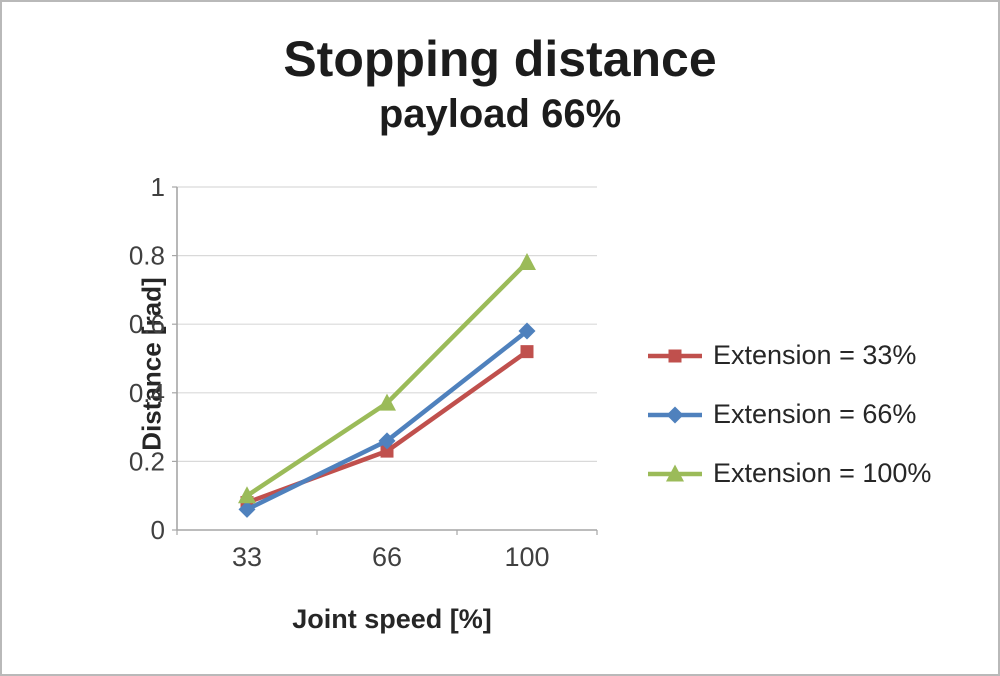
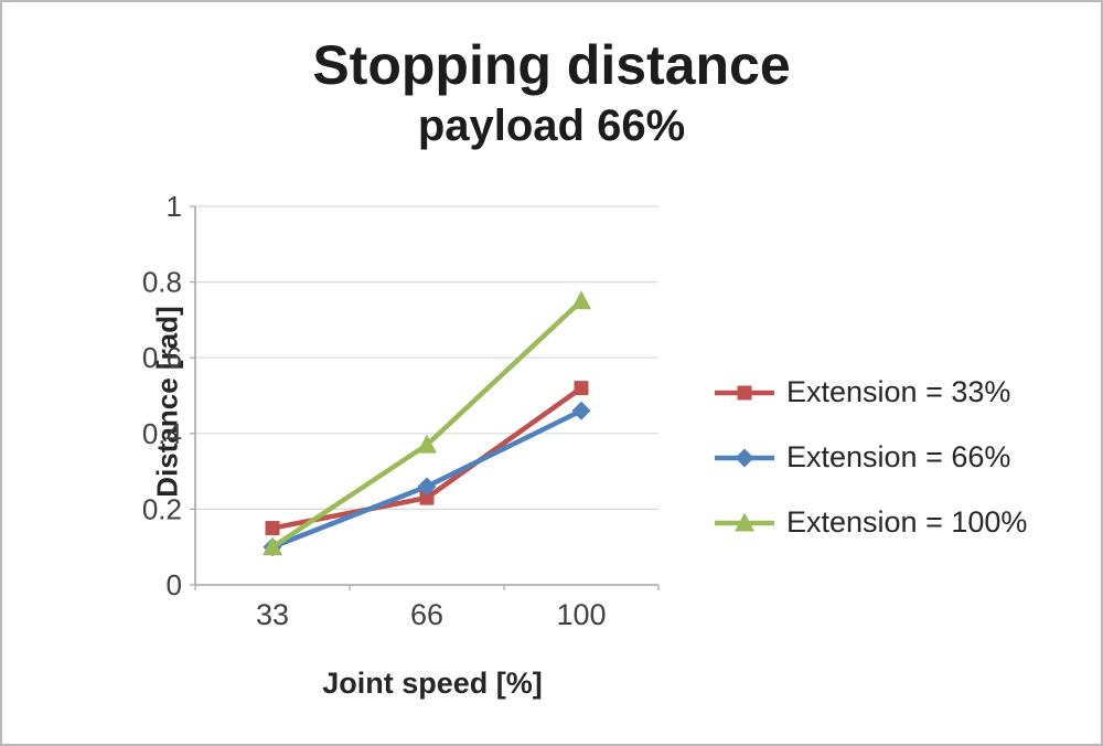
Extension = 33%/33: 0.08 -> 0.15
Extension = 66%/33: 0.06 -> 0.10
Extension = 66%/100: 0.58 -> 0.46
Extension = 100%/100: 0.78 -> 0.75
